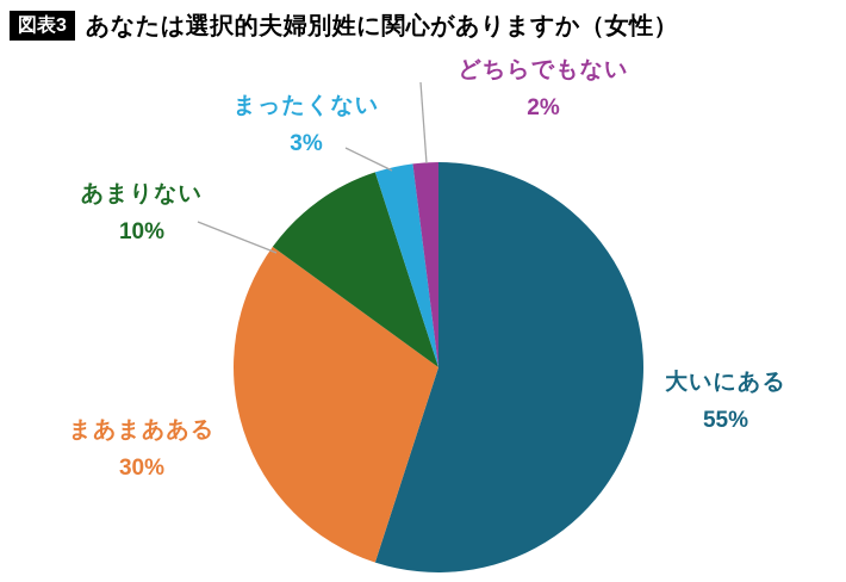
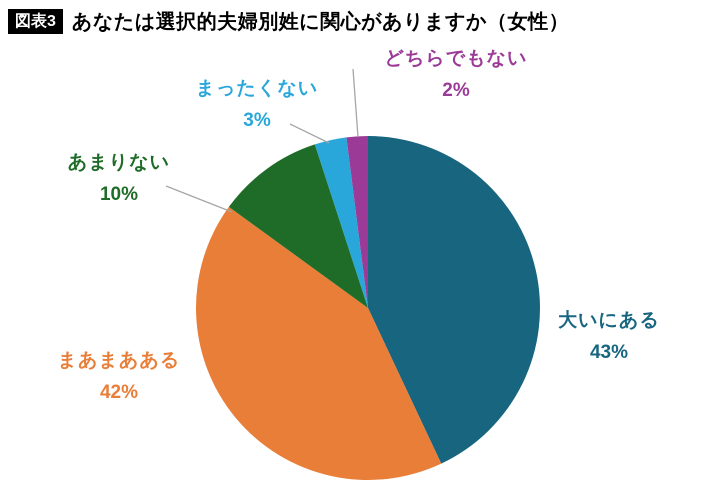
大いにある: 55% -> 43%
まあまあある: 30% -> 42%
